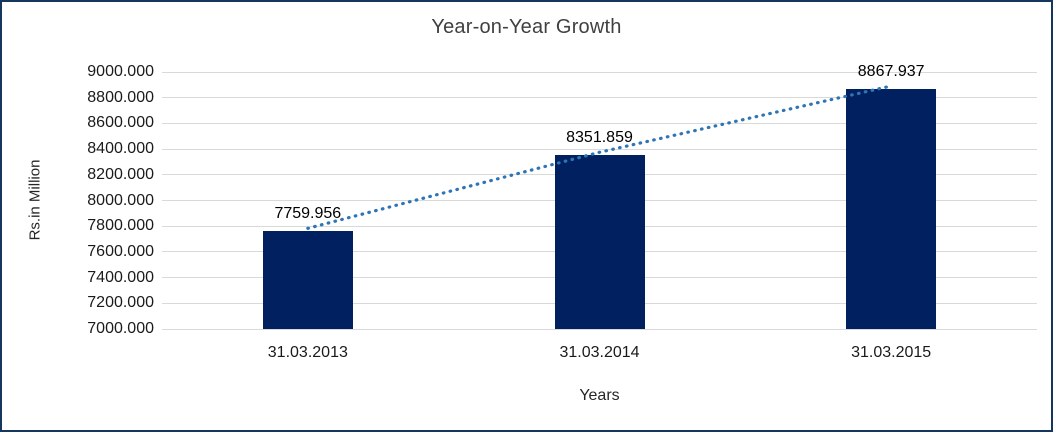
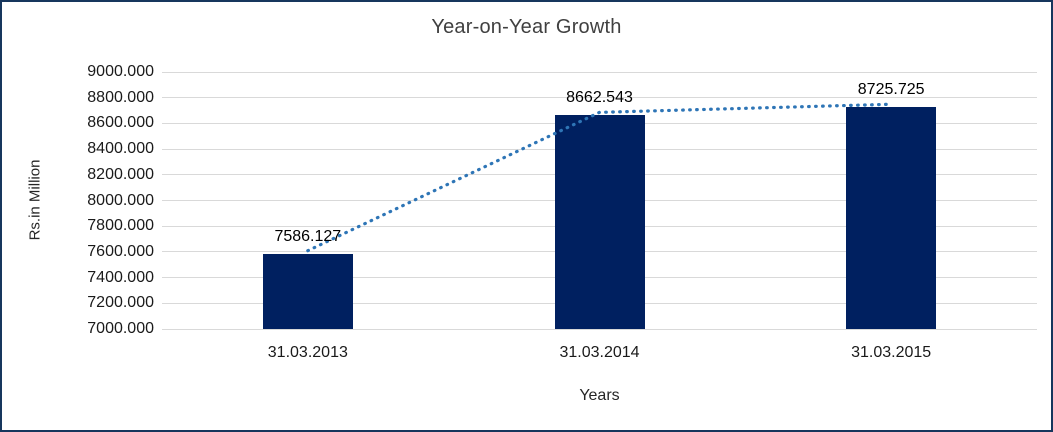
31.03.2013: 7759.956 -> 7586.127
31.03.2014: 8351.859 -> 8662.543
31.03.2015: 8867.937 -> 8725.725
